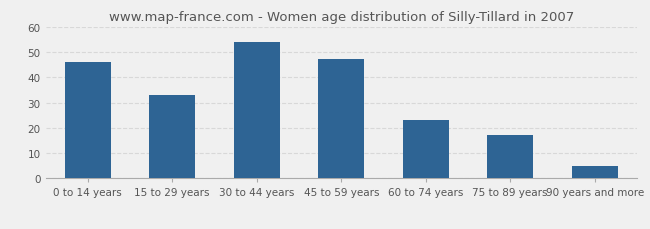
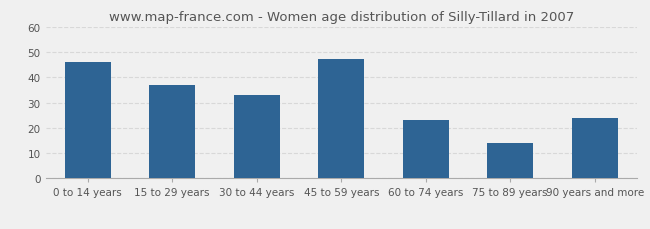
15 to 29 years: 33 -> 37
30 to 44 years: 54 -> 33
75 to 89 years: 17 -> 14
90 years and more: 5 -> 24
